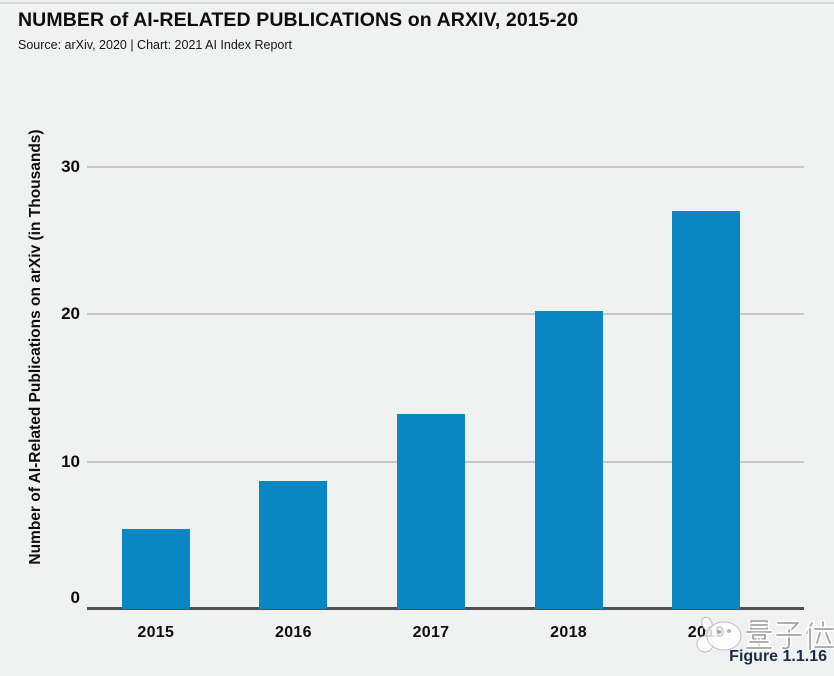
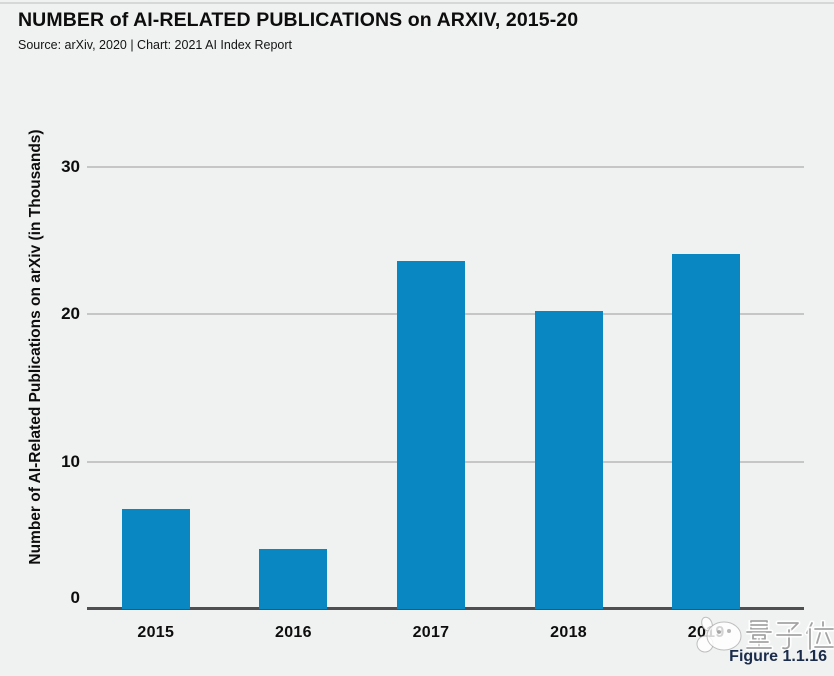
2015: 5.4 -> 6.8
2016: 8.7 -> 4.1
2017: 13.2 -> 23.6
2019: 27.0 -> 24.1
